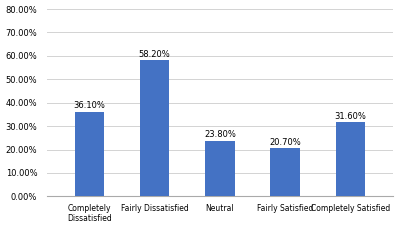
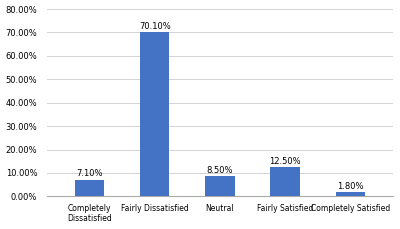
Completely Dissatisfied: 36.10% -> 7.10%
Fairly Dissatisfied: 58.20% -> 70.10%
Neutral: 23.80% -> 8.50%
Fairly Satisfied: 20.70% -> 12.50%
Completely Satisfied: 31.60% -> 1.80%
